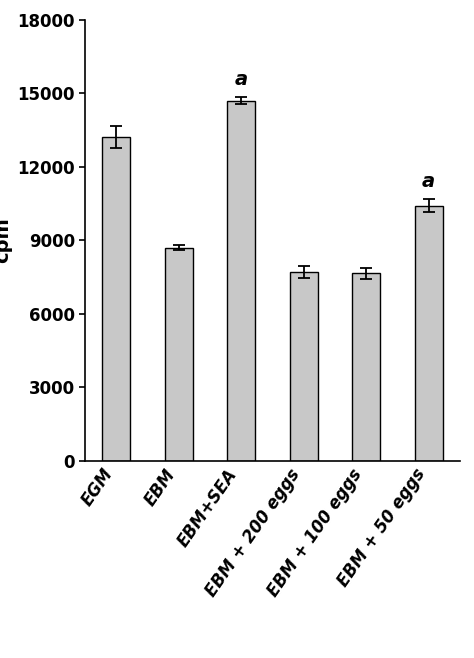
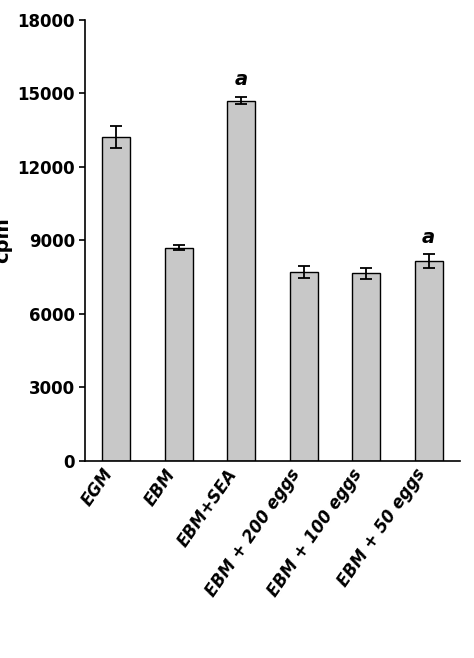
EBM + 50 eggs: 10400 -> 8150
